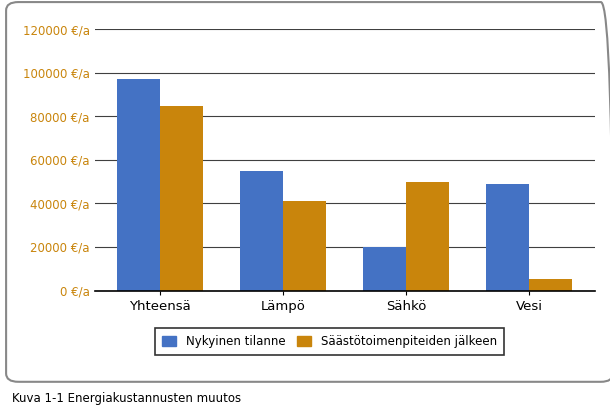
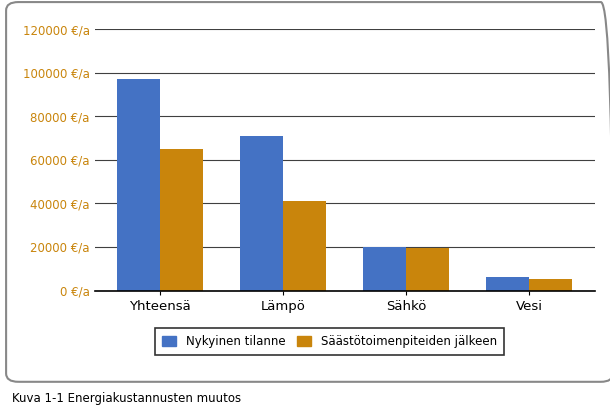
Säästötoimenpiteiden jälkeen/Yhteensä: 84500 €/a -> 65000 €/a
Nykyinen tilanne/Lämpö: 55000 €/a -> 71000 €/a
Säästötoimenpiteiden jälkeen/Sähkö: 50000 €/a -> 19500 €/a
Nykyinen tilanne/Vesi: 49000 €/a -> 6000 €/a
